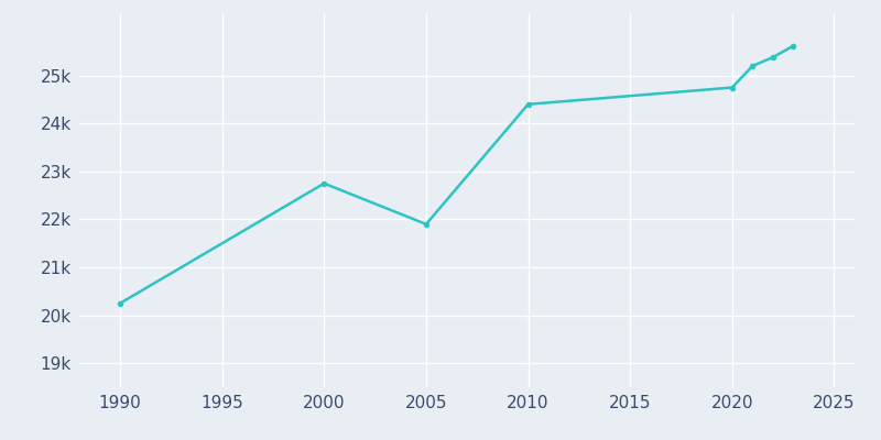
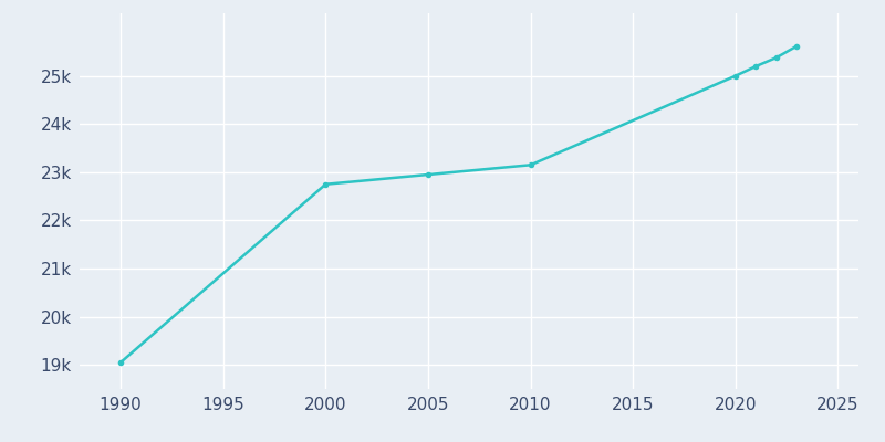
1990: 20.25k -> 19.05k
2005: 21.90k -> 22.95k
2010: 24.40k -> 23.15k
2020: 24.75k -> 25.00k
